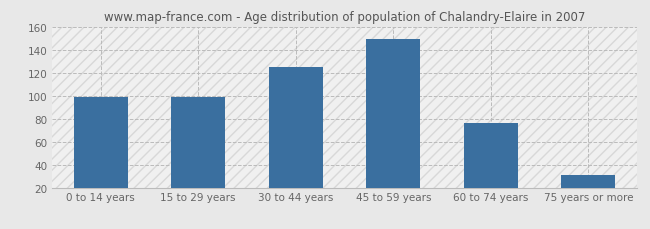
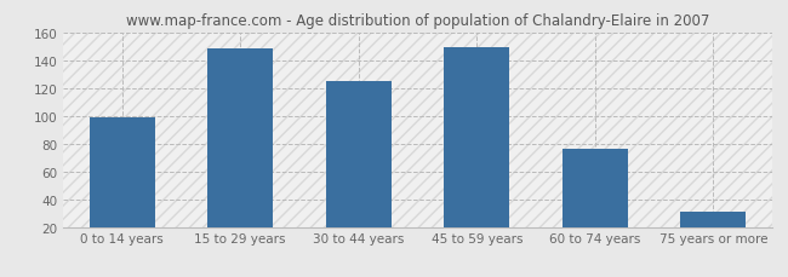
15 to 29 years: 99 -> 148
